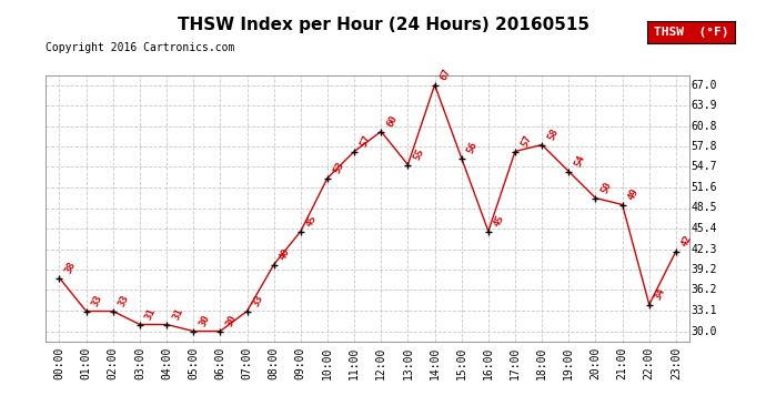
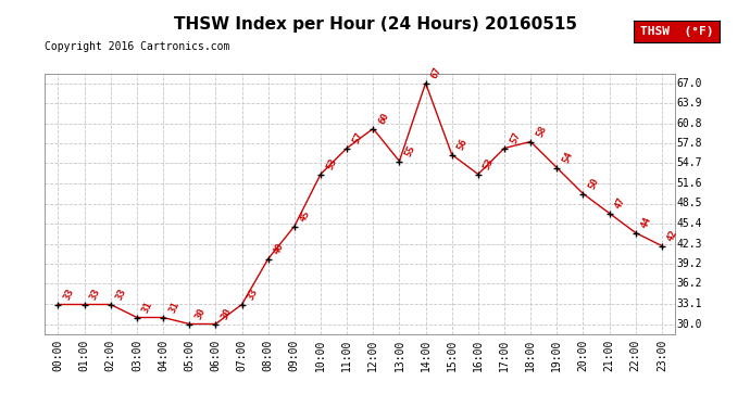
00:00: 38 -> 33
16:00: 45 -> 53
21:00: 49 -> 47
22:00: 34 -> 44
